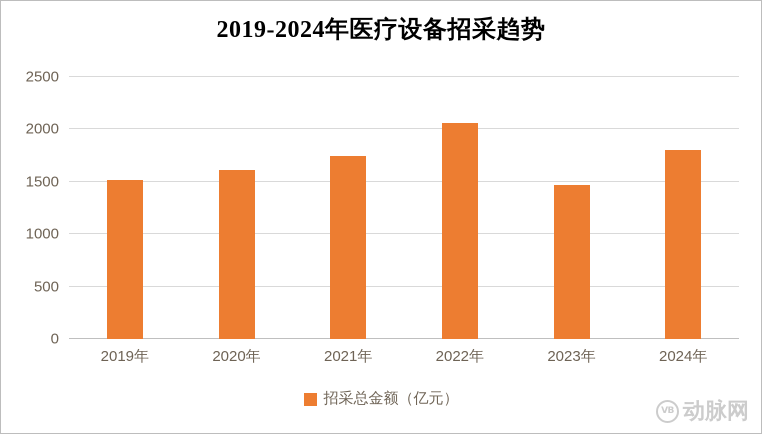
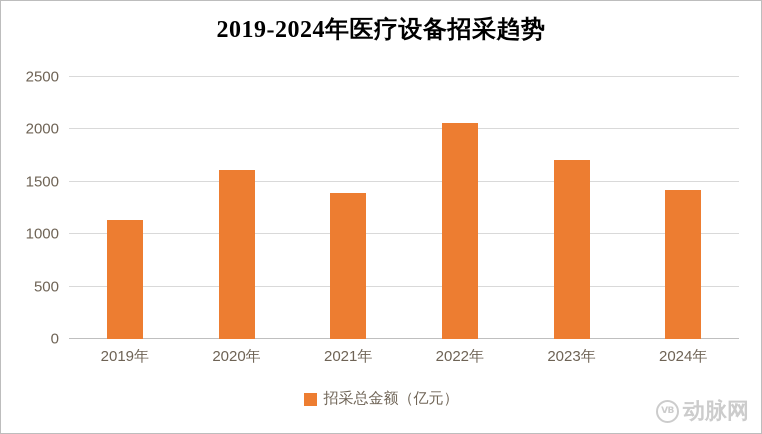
2019年: 1520 -> 1140
2021年: 1750 -> 1390
2023年: 1470 -> 1710
2024年: 1800 -> 1420
